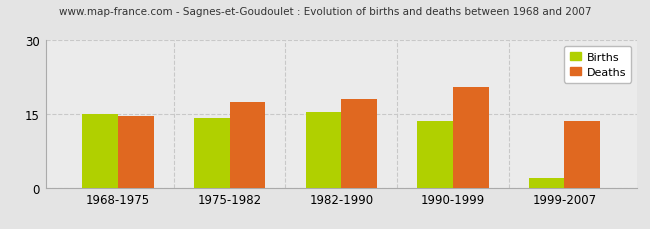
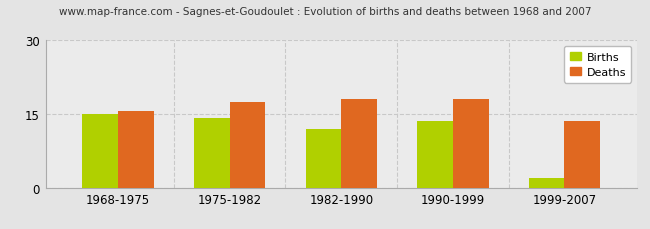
Deaths/1968-1975: 14.5 -> 15.6
Births/1982-1990: 15.5 -> 12.0
Deaths/1990-1999: 20.5 -> 18.0
